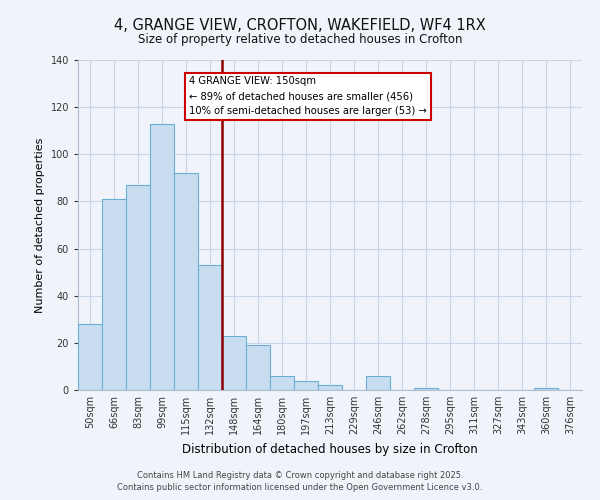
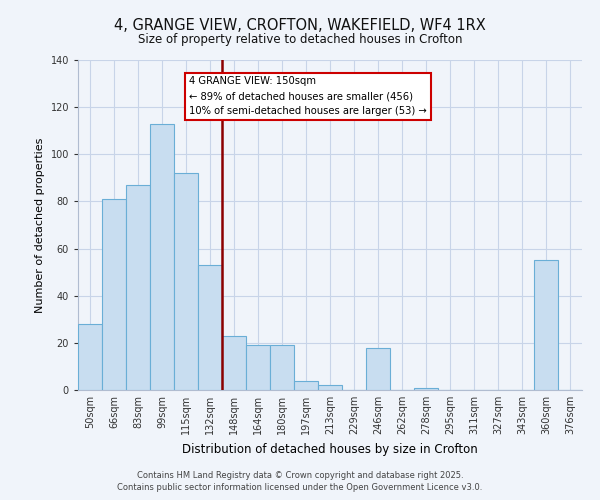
180sqm: 6 -> 19
246sqm: 6 -> 18
360sqm: 1 -> 55
